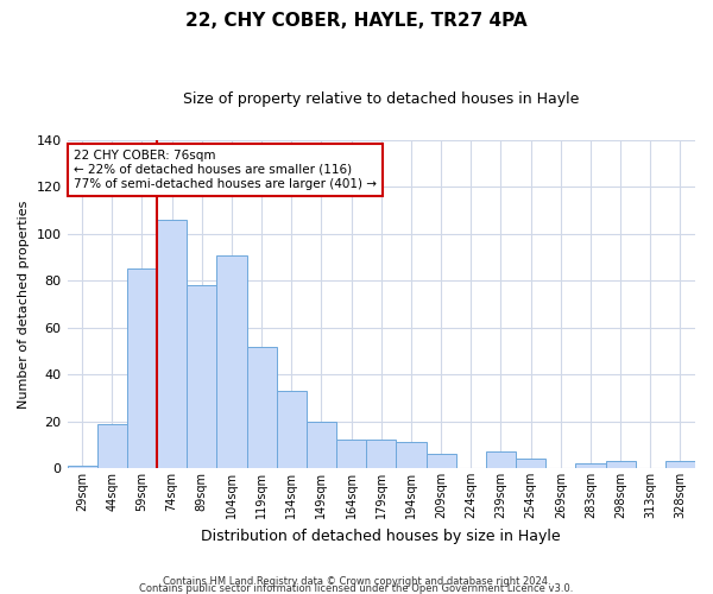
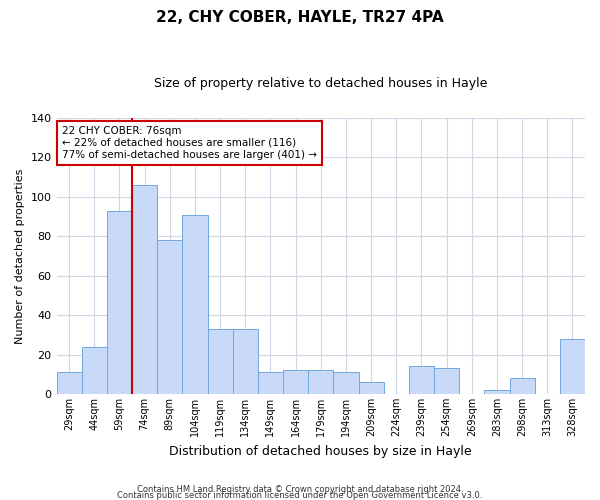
29sqm: 1 -> 11
44sqm: 19 -> 24
59sqm: 85 -> 93
119sqm: 52 -> 33
149sqm: 20 -> 11
239sqm: 7 -> 14
254sqm: 4 -> 13
298sqm: 3 -> 8
328sqm: 3 -> 28
